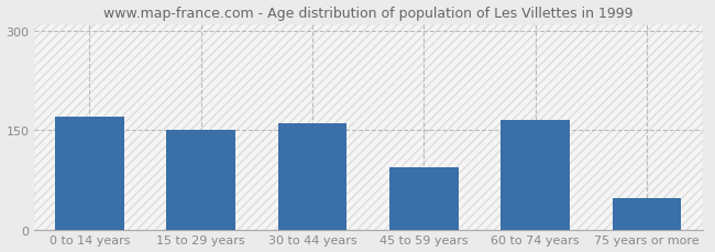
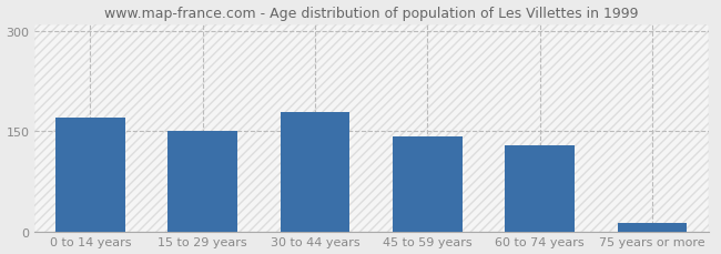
30 to 44 years: 160 -> 178
45 to 59 years: 94 -> 143
60 to 74 years: 166 -> 130
75 years or more: 48 -> 14
